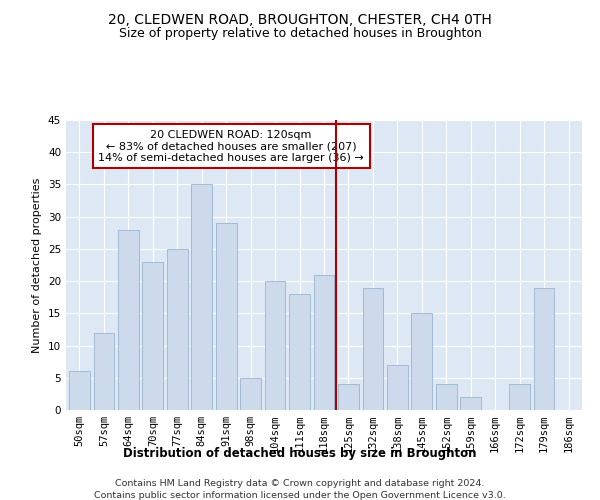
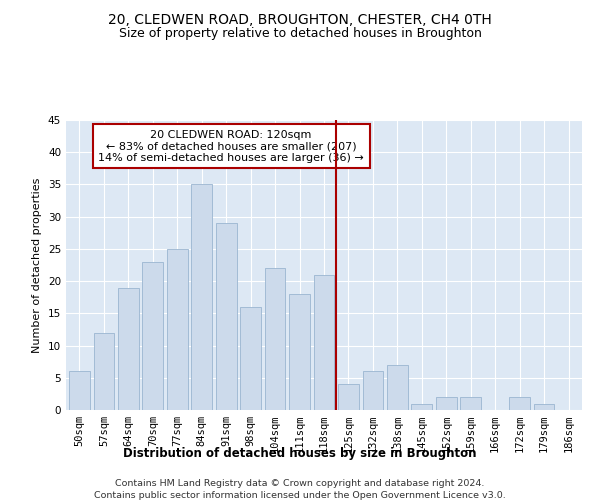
64sqm: 28 -> 19
98sqm: 5 -> 16
104sqm: 20 -> 22
132sqm: 19 -> 6
145sqm: 15 -> 1
152sqm: 4 -> 2
172sqm: 4 -> 2
179sqm: 19 -> 1
